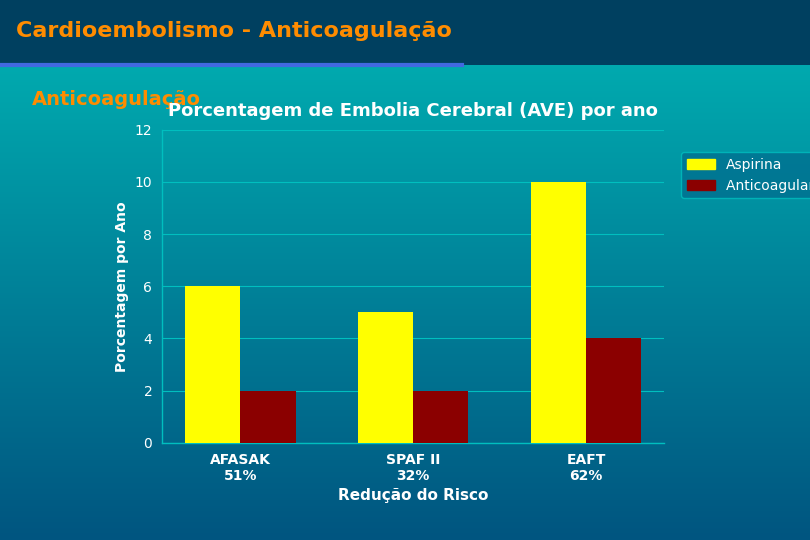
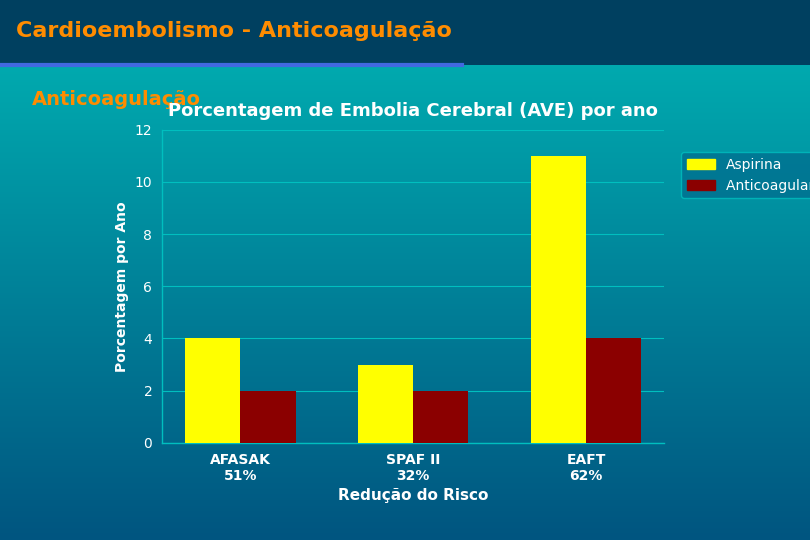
Aspirina/AFASAK 51%: 6 -> 4
Aspirina/SPAF II 32%: 5 -> 3
Aspirina/EAFT 62%: 10 -> 11
